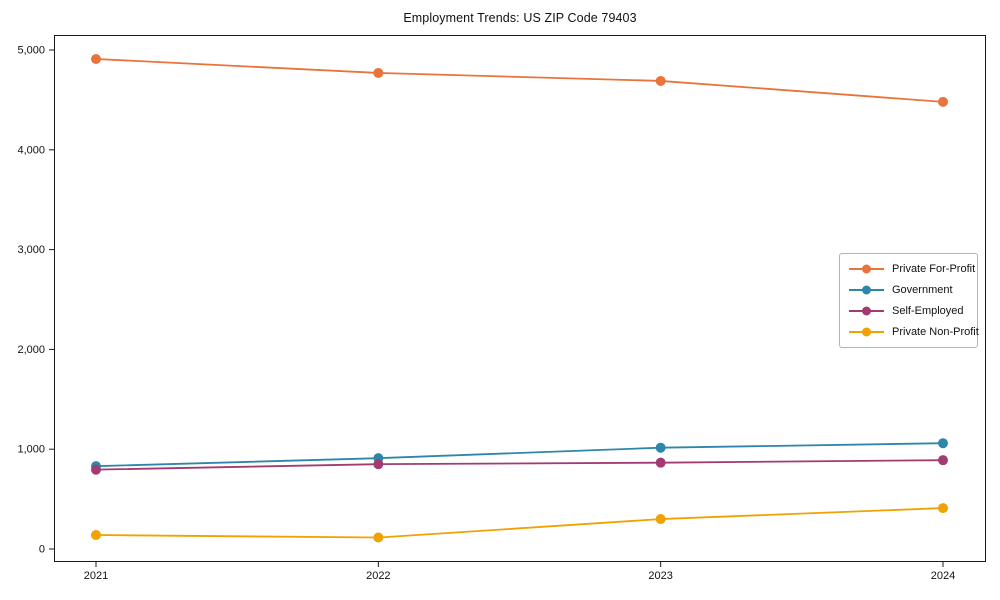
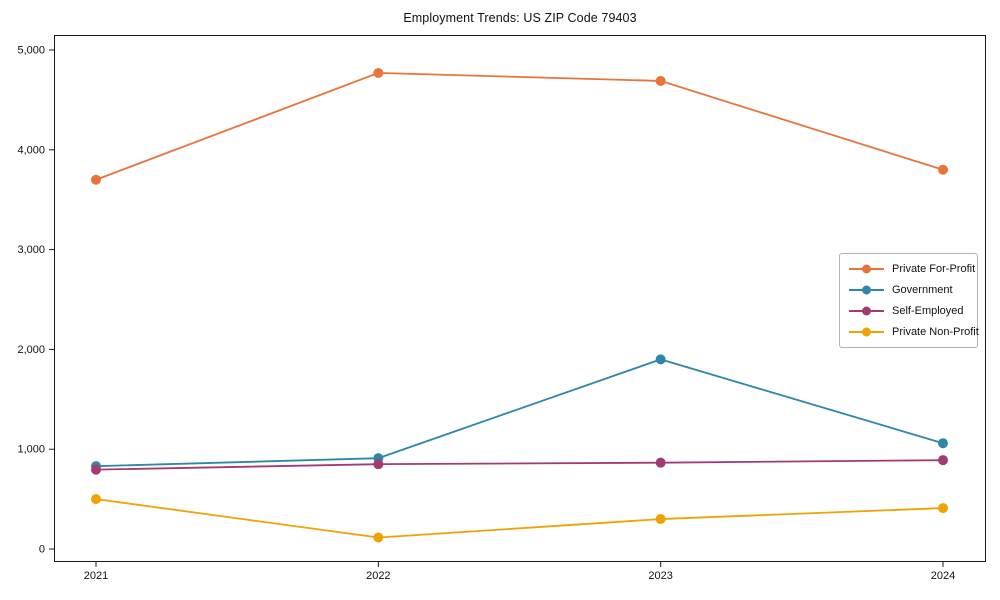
Private For-Profit/2021: 4900 -> 3700
Private Non-Profit/2021: 100 -> 500
Government/2023: 1000 -> 1900
Private For-Profit/2024: 4500 -> 3800
